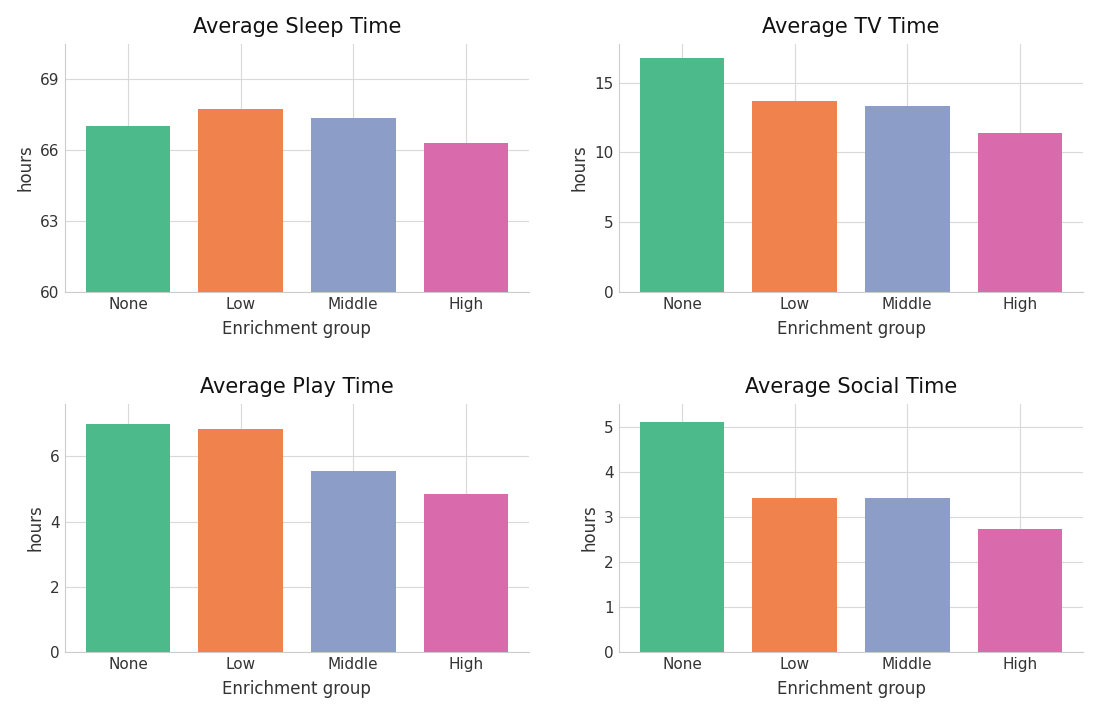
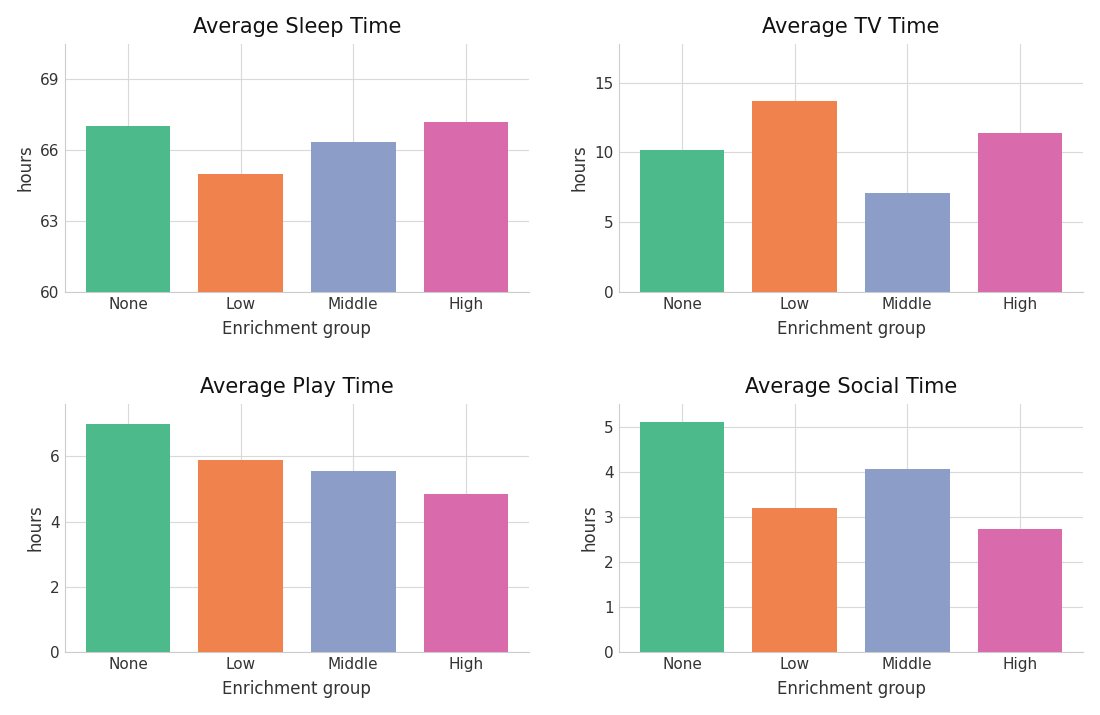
Average Sleep Time/Low: 67.75 -> 65.00
Average Sleep Time/Middle: 67.35 -> 66.35
Average Sleep Time/High: 66.30 -> 67.20
Average TV Time/None: 16.8 -> 10.2
Average TV Time/Middle: 13.3 -> 7.1
Average Play Time/Low: 6.85 -> 5.90
Average Social Time/Low: 3.42 -> 3.20
Average Social Time/Middle: 3.42 -> 4.05
